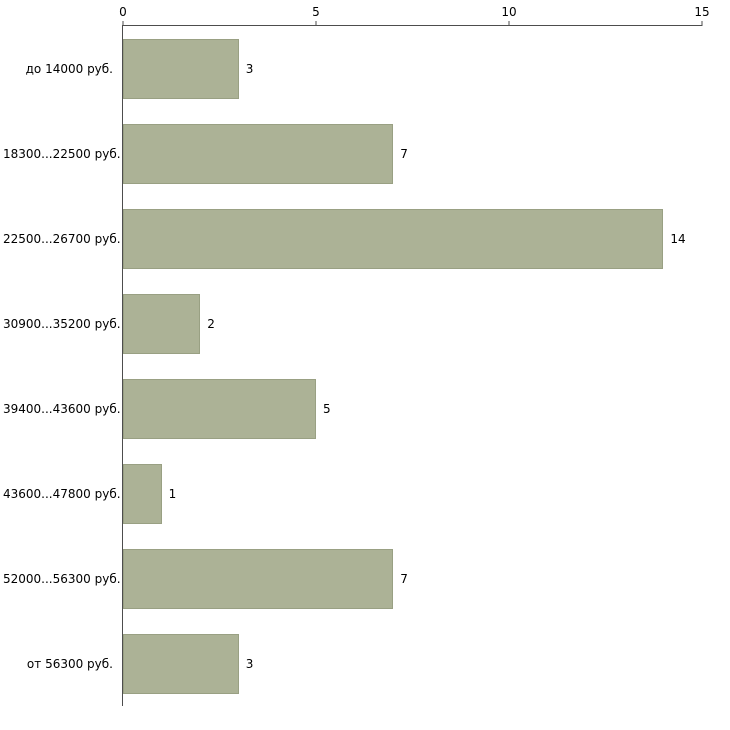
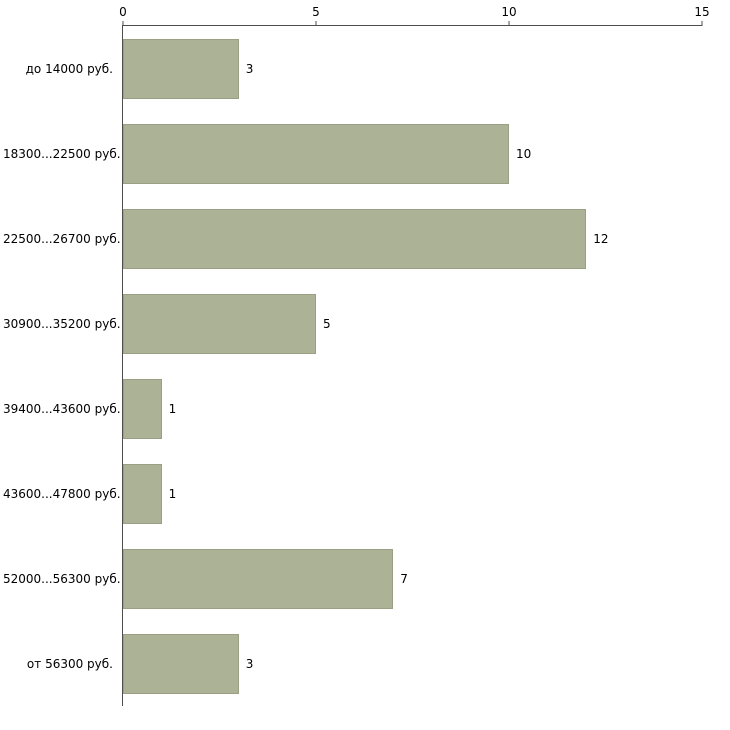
18300...22500 руб.: 7 -> 10
22500...26700 руб.: 14 -> 12
30900...35200 руб.: 2 -> 5
39400...43600 руб.: 5 -> 1
